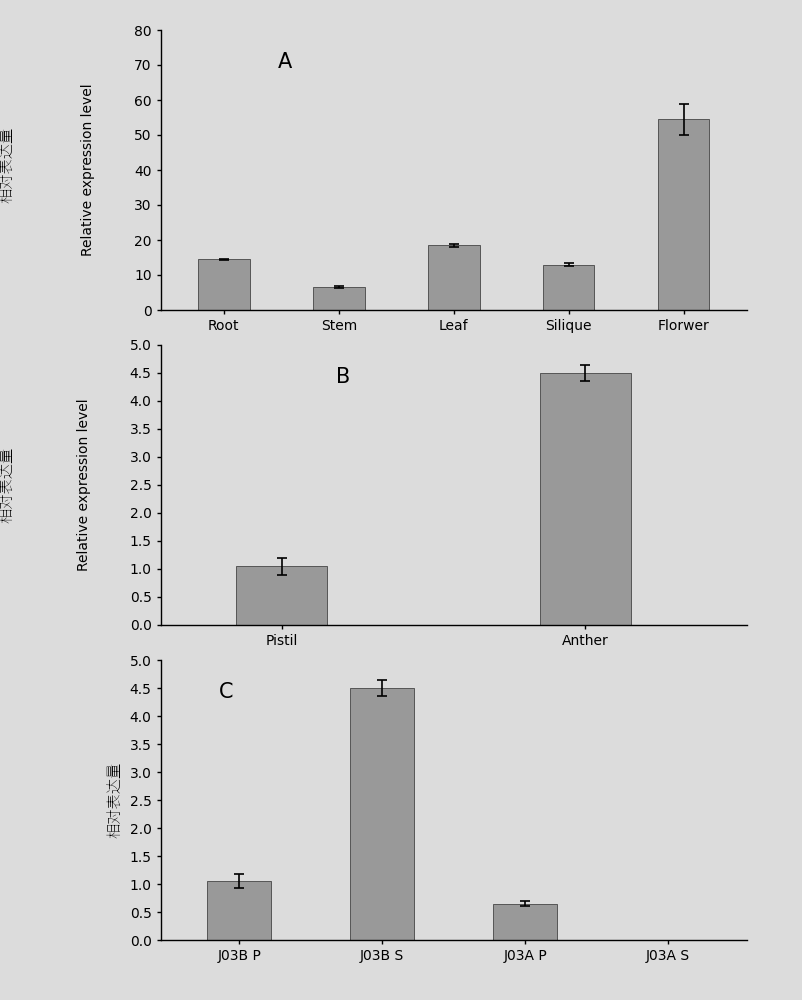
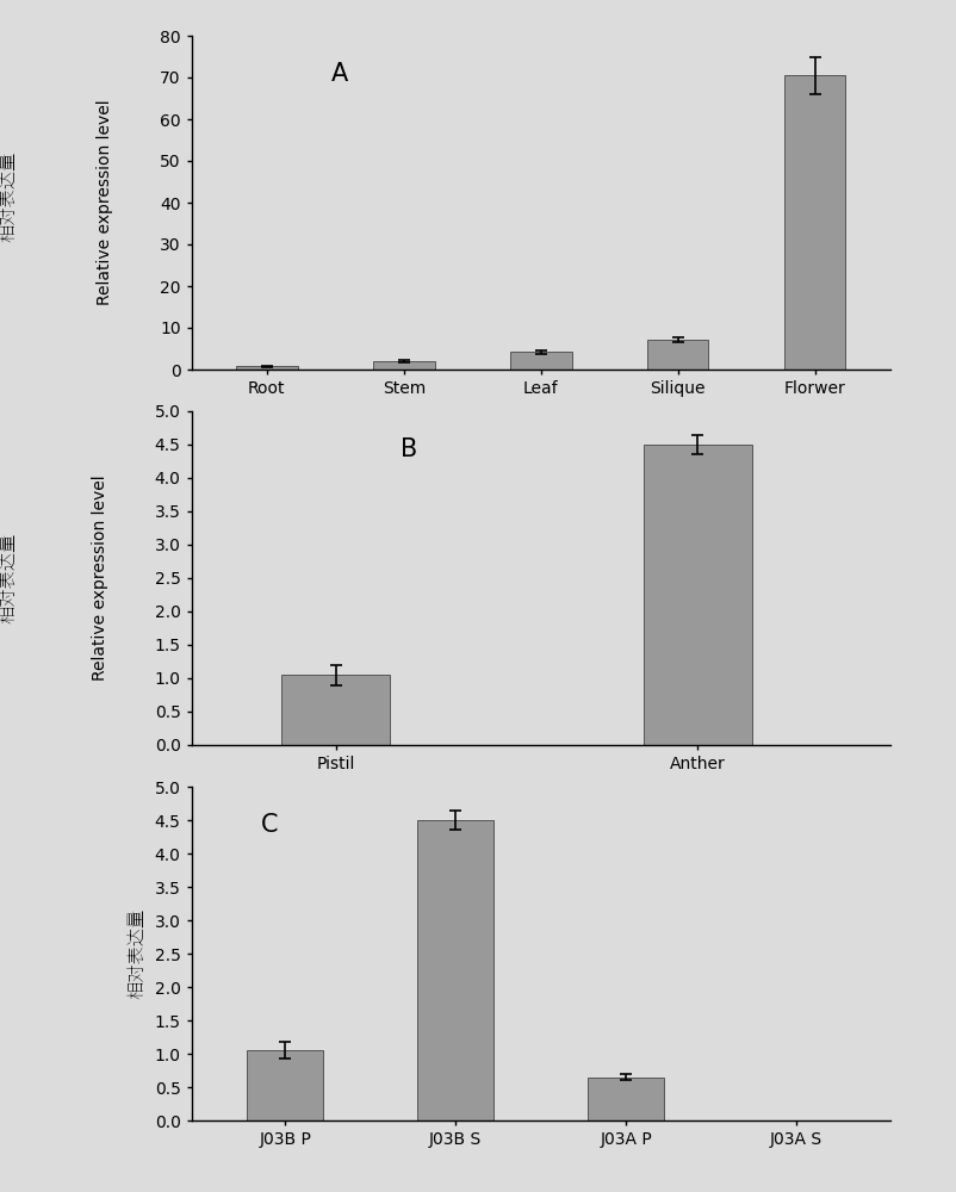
Root: 14.5 -> 0.8
Stem: 6.5 -> 2.0
Leaf: 18.5 -> 4.2
Silique: 13.0 -> 7.2
Florwer: 54.5 -> 70.5
